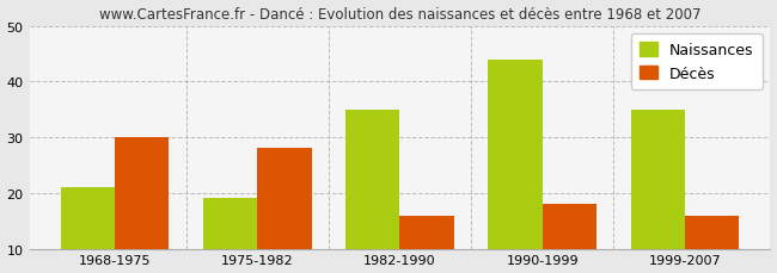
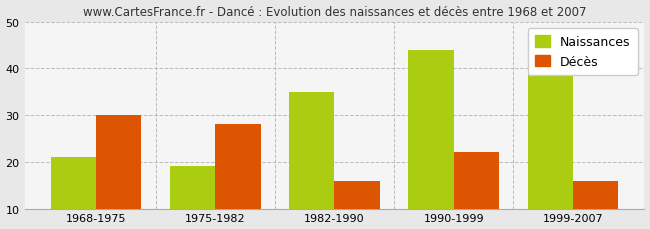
Décès/1990-1999: 18 -> 22
Naissances/1999-2007: 35 -> 39
